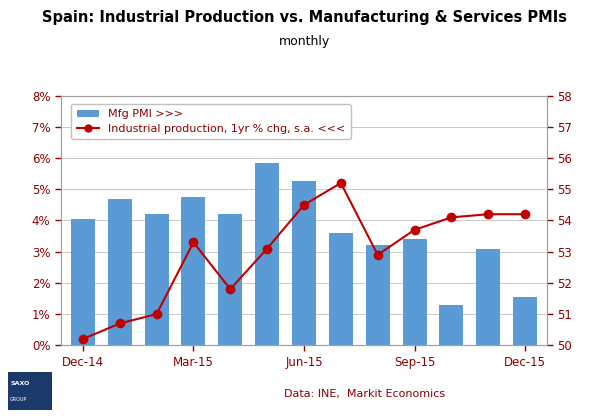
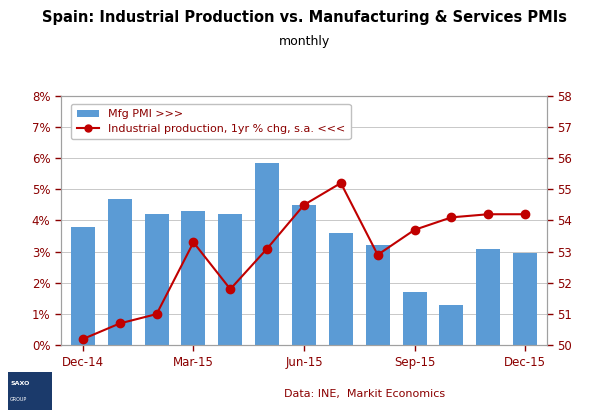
Mfg PMI >>>/Dec-14: 4.05% -> 3.80%
Mfg PMI >>>/Mar-15: 4.75% -> 4.30%
Mfg PMI >>>/Jun-15: 5.25% -> 4.50%
Mfg PMI >>>/Sep-15: 3.40% -> 1.70%
Mfg PMI >>>/Dec-15: 1.55% -> 2.95%
